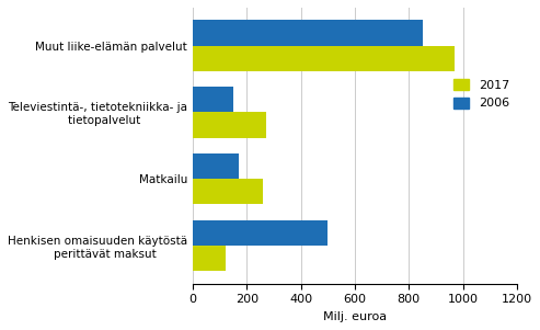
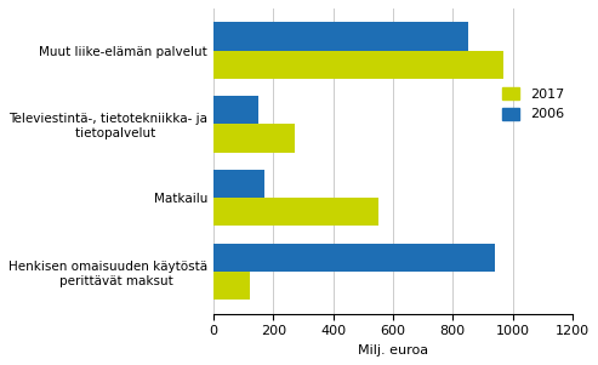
2017/Matkailu: 260 -> 550
2006/Henkisen omaisuuden käytöstä perittävät maksut: 500 -> 940
